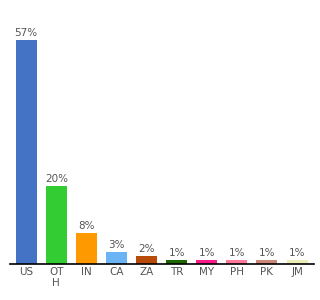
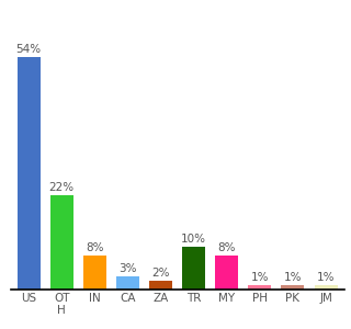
US: 57% -> 54%
OT H: 20% -> 22%
TR: 1% -> 10%
MY: 1% -> 8%
